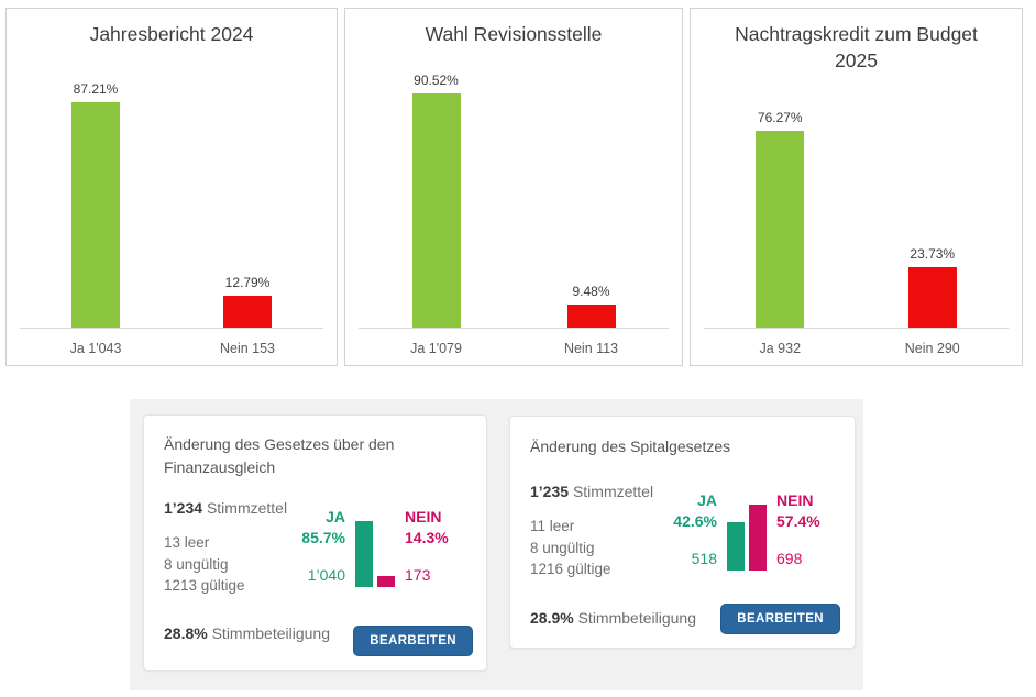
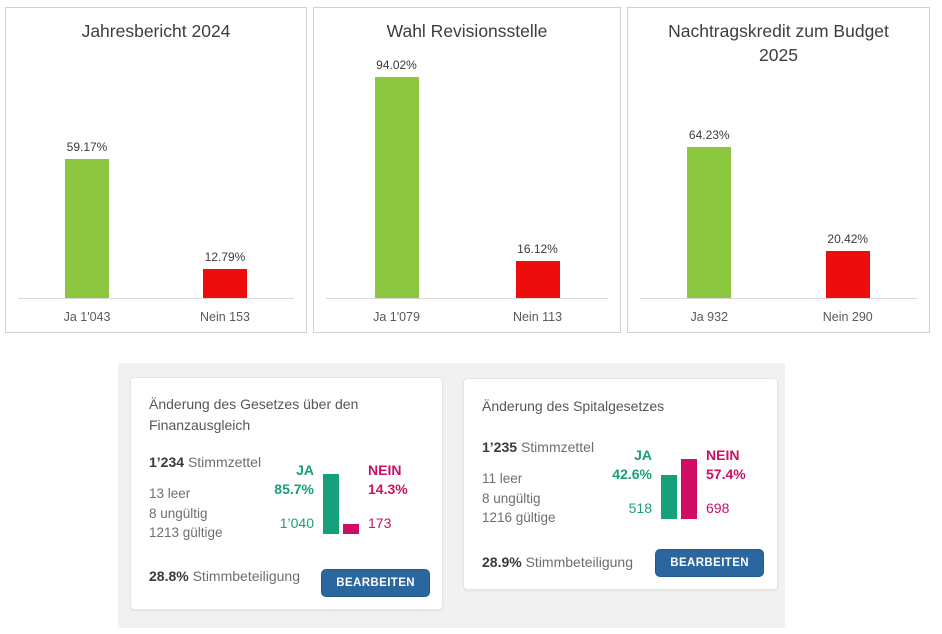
Jahresbericht 2024/Ja 1'043: 87.21% -> 59.17%
Wahl Revisionsstelle/Ja 1'079: 90.52% -> 94.02%
Wahl Revisionsstelle/Nein 113: 9.48% -> 16.12%
Nachtragskredit zum Budget 2025/Ja 932: 76.27% -> 64.23%
Nachtragskredit zum Budget 2025/Nein 290: 23.73% -> 20.42%
